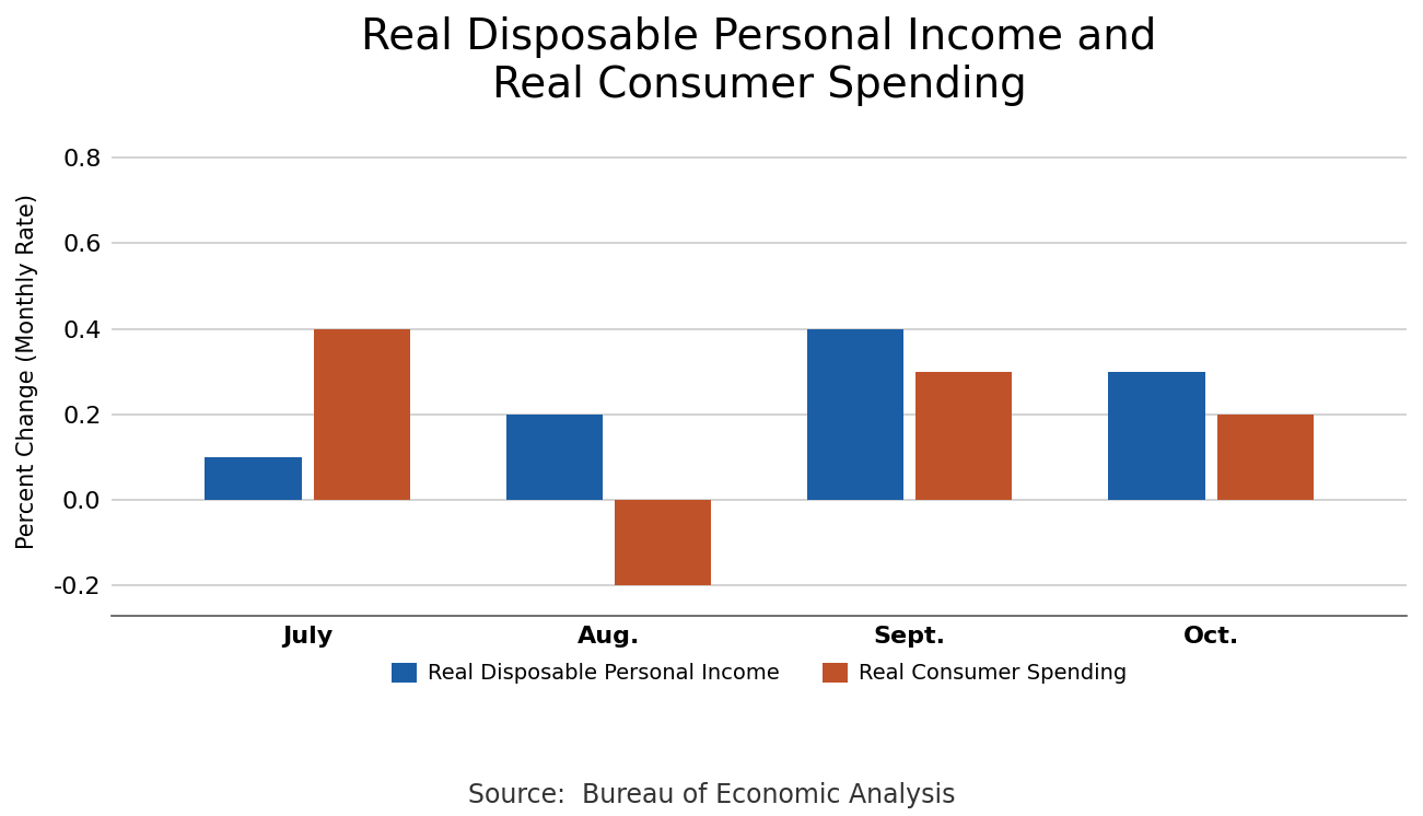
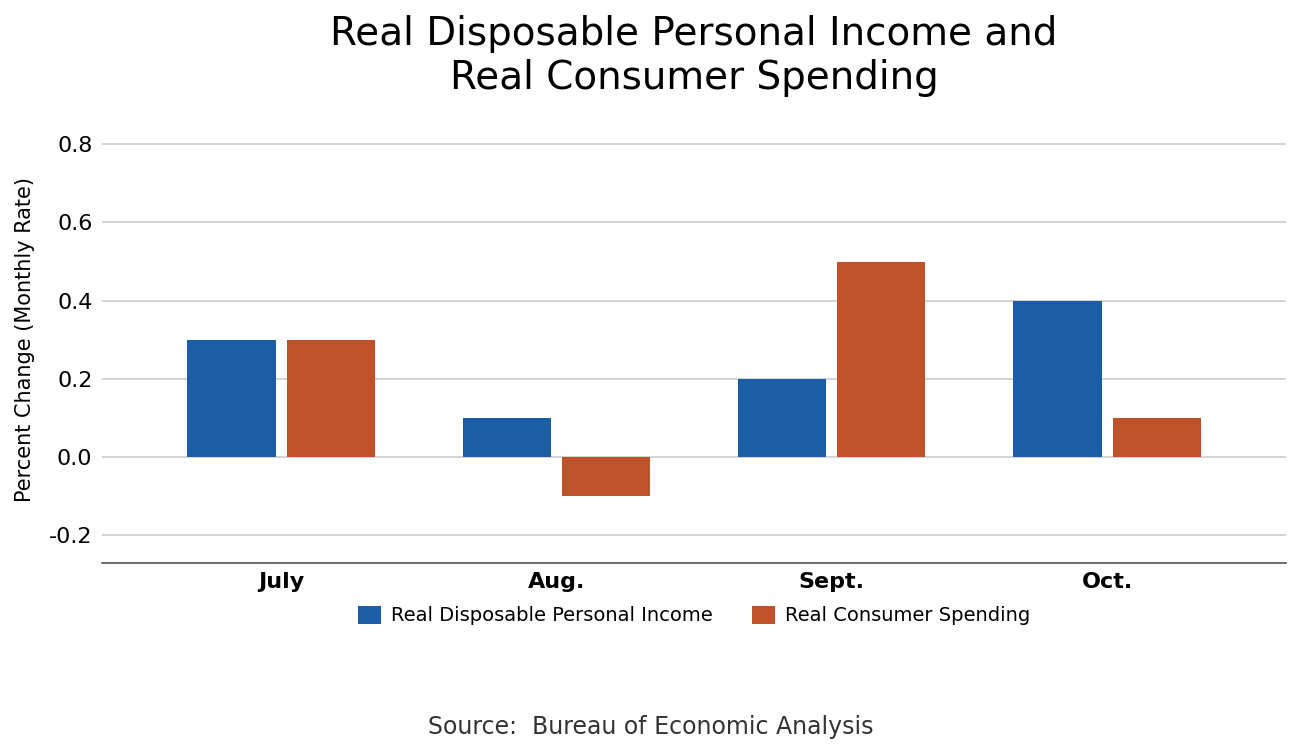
Real Disposable Personal Income/July: 0.1 -> 0.3
Real Consumer Spending/July: 0.4 -> 0.3
Real Disposable Personal Income/Aug.: 0.2 -> 0.1
Real Consumer Spending/Aug.: -0.2 -> -0.1
Real Disposable Personal Income/Sept.: 0.4 -> 0.2
Real Consumer Spending/Sept.: 0.3 -> 0.5
Real Disposable Personal Income/Oct.: 0.3 -> 0.4
Real Consumer Spending/Oct.: 0.2 -> 0.1
